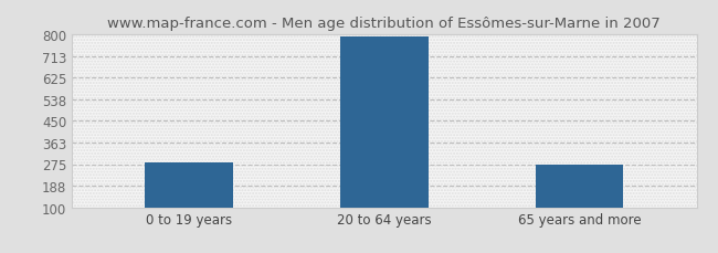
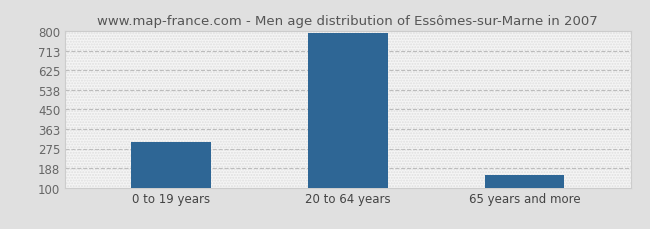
0 to 19 years: 280 -> 305
65 years and more: 275 -> 155
